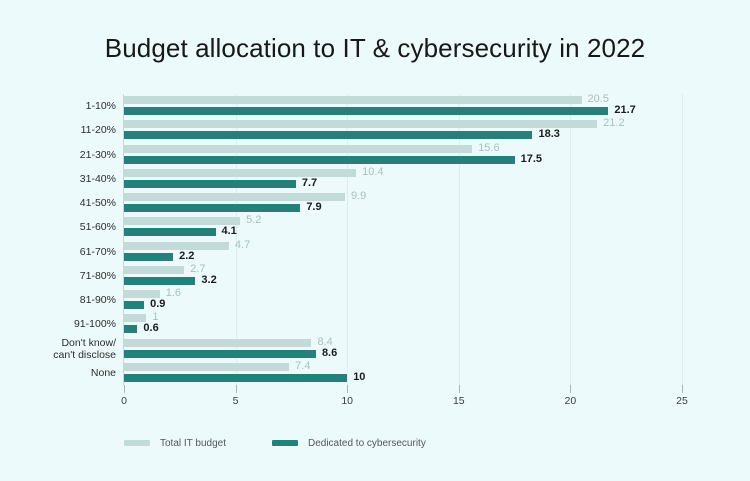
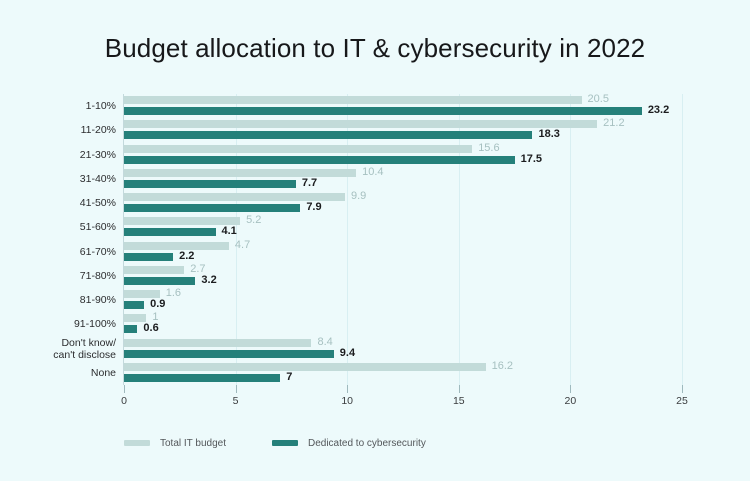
Dedicated to cybersecurity/1-10%: 21.7 -> 23.2
Dedicated to cybersecurity/Don't know/ can't disclose: 8.6 -> 9.4
Total IT budget/None: 7.4 -> 16.2
Dedicated to cybersecurity/None: 10 -> 7
